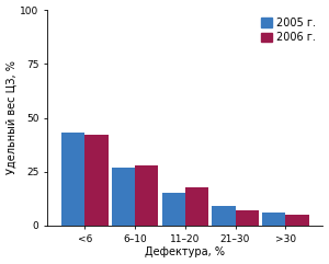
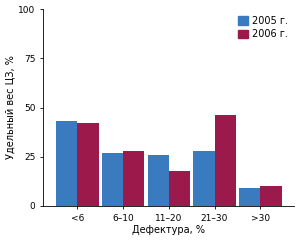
2005 г./11–20: 15 -> 26
2005 г./21–30: 9 -> 28
2006 г./21–30: 7 -> 46
2005 г./>30: 6 -> 9
2006 г./>30: 5 -> 10
